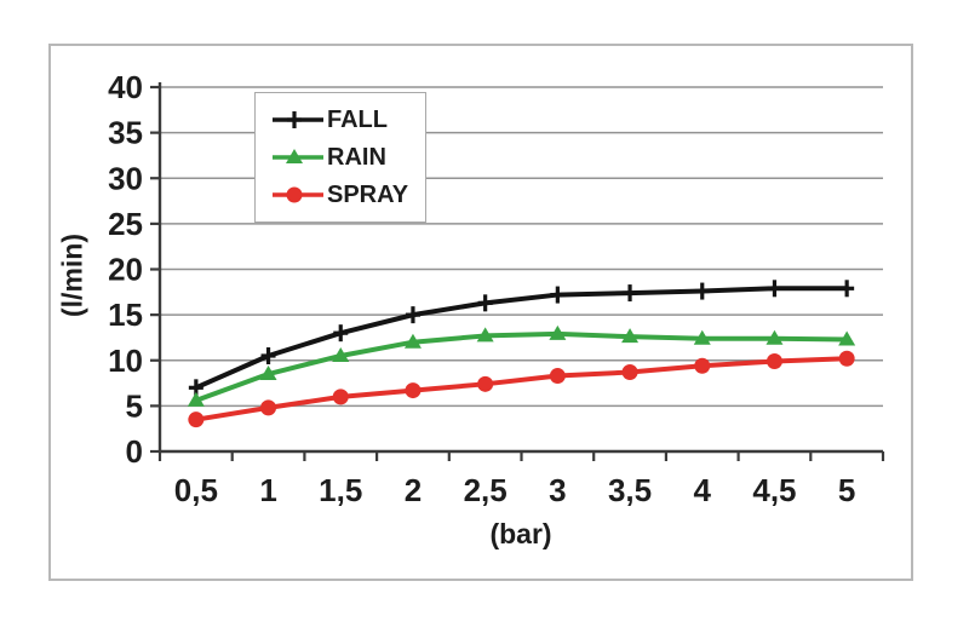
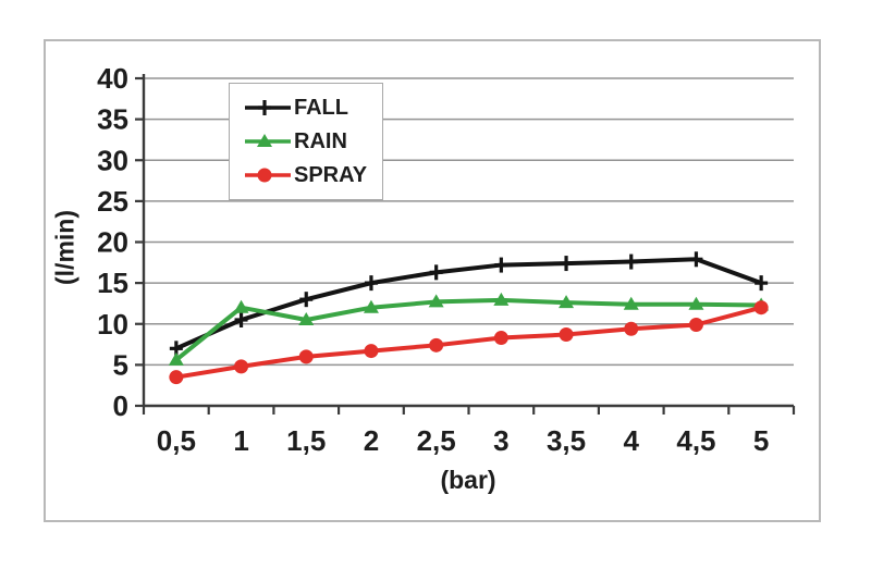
RAIN/1: 8 -> 12
FALL/5: 18 -> 15
SPRAY/5: 10 -> 12
